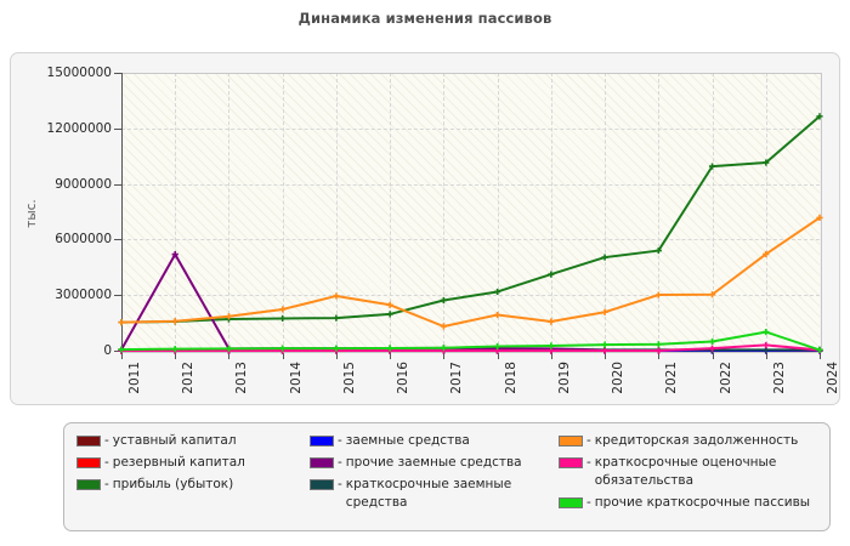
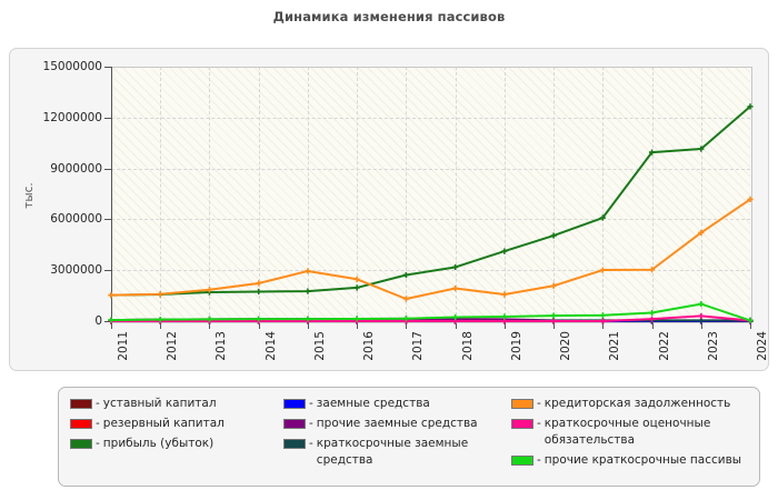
прочие заемные средства/2012: 5200000 -> 100000
прибыль (убыток)/2021: 5400000 -> 6100000
